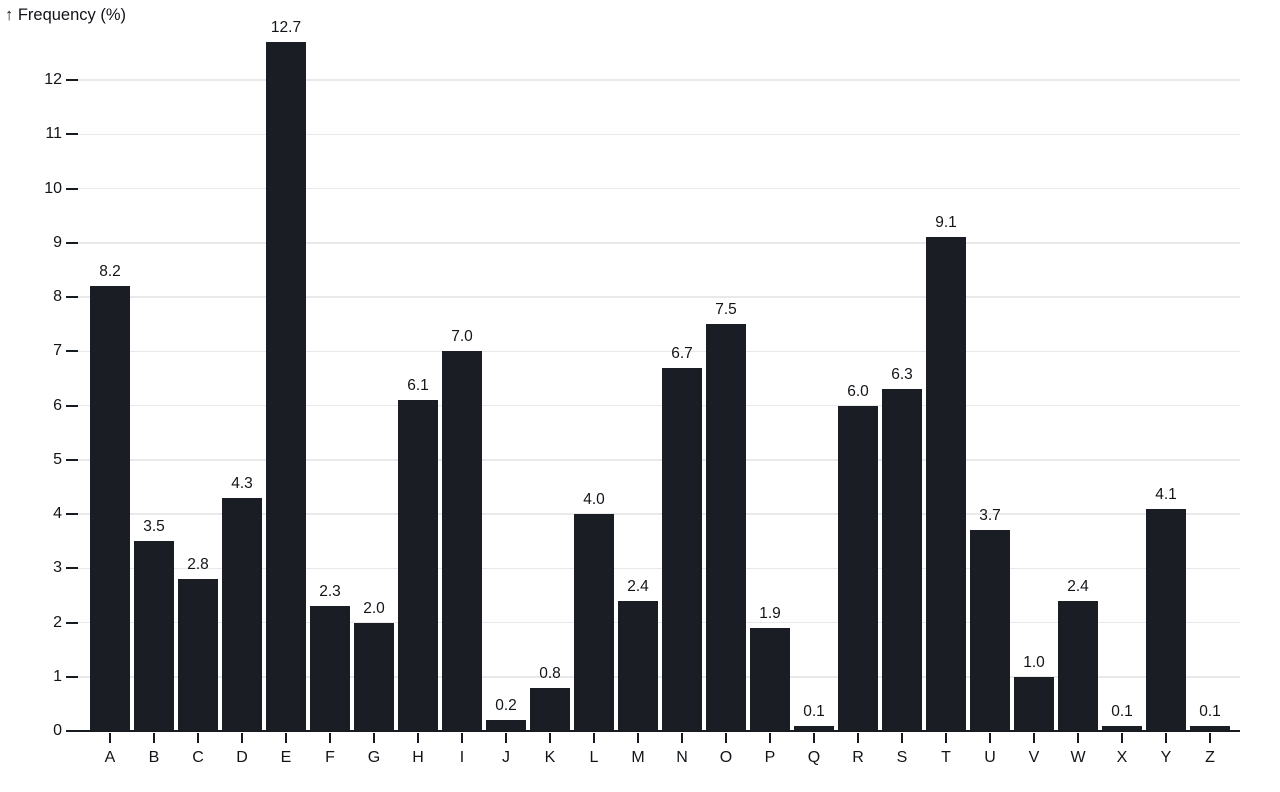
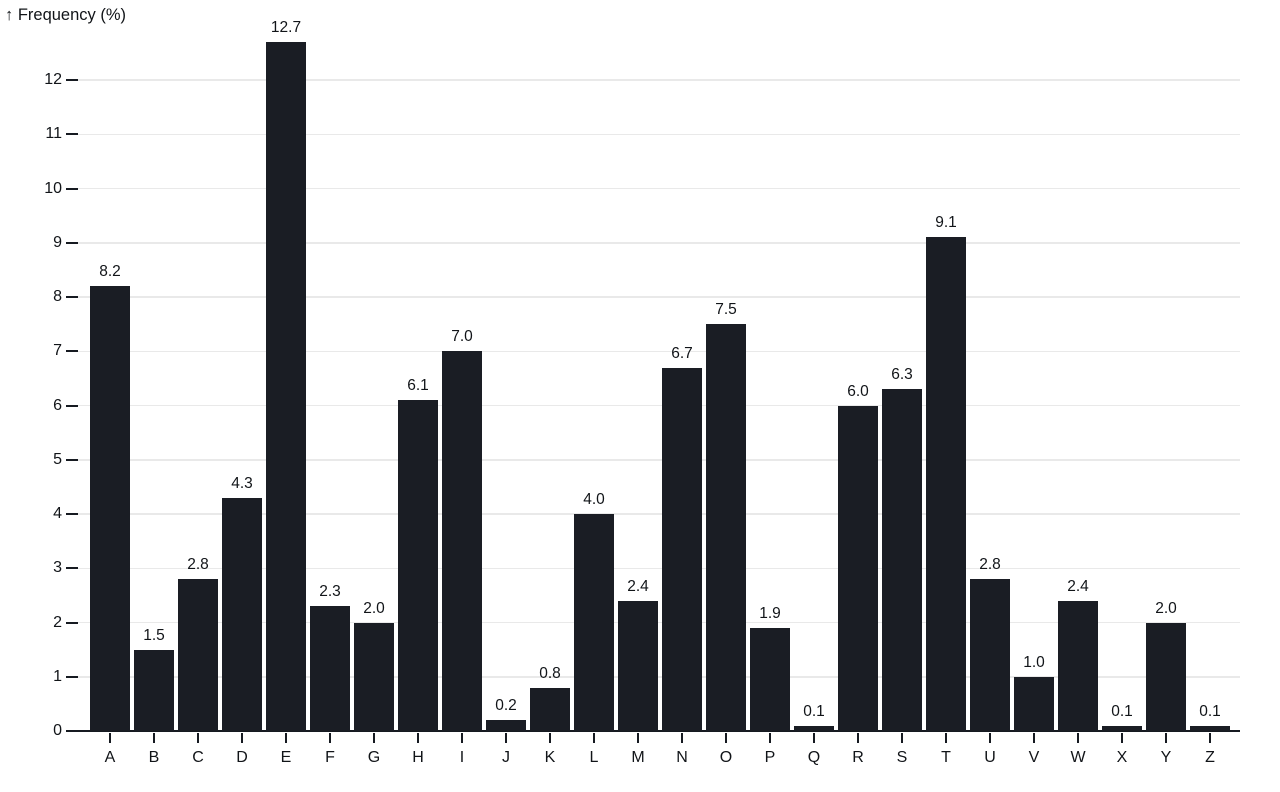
B: 3.5 -> 1.5
U: 3.7 -> 2.8
Y: 4.1 -> 2.0
